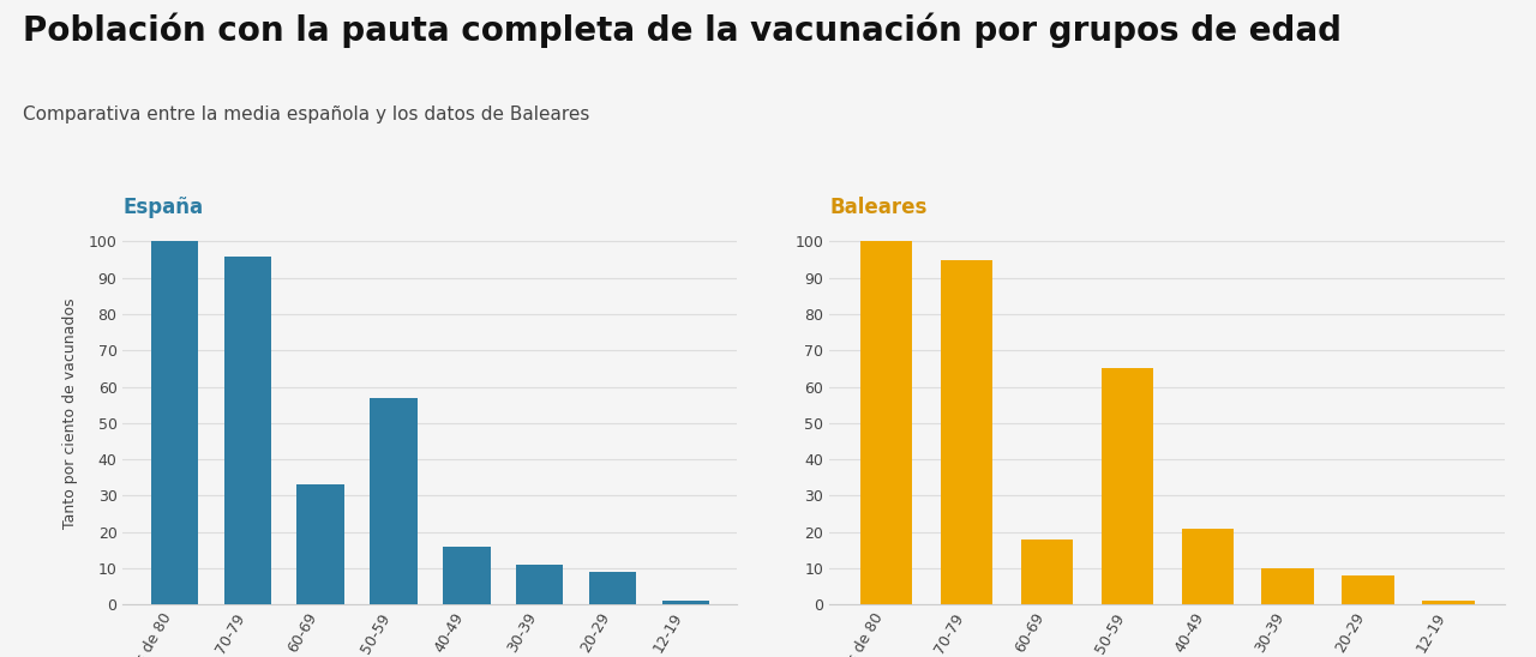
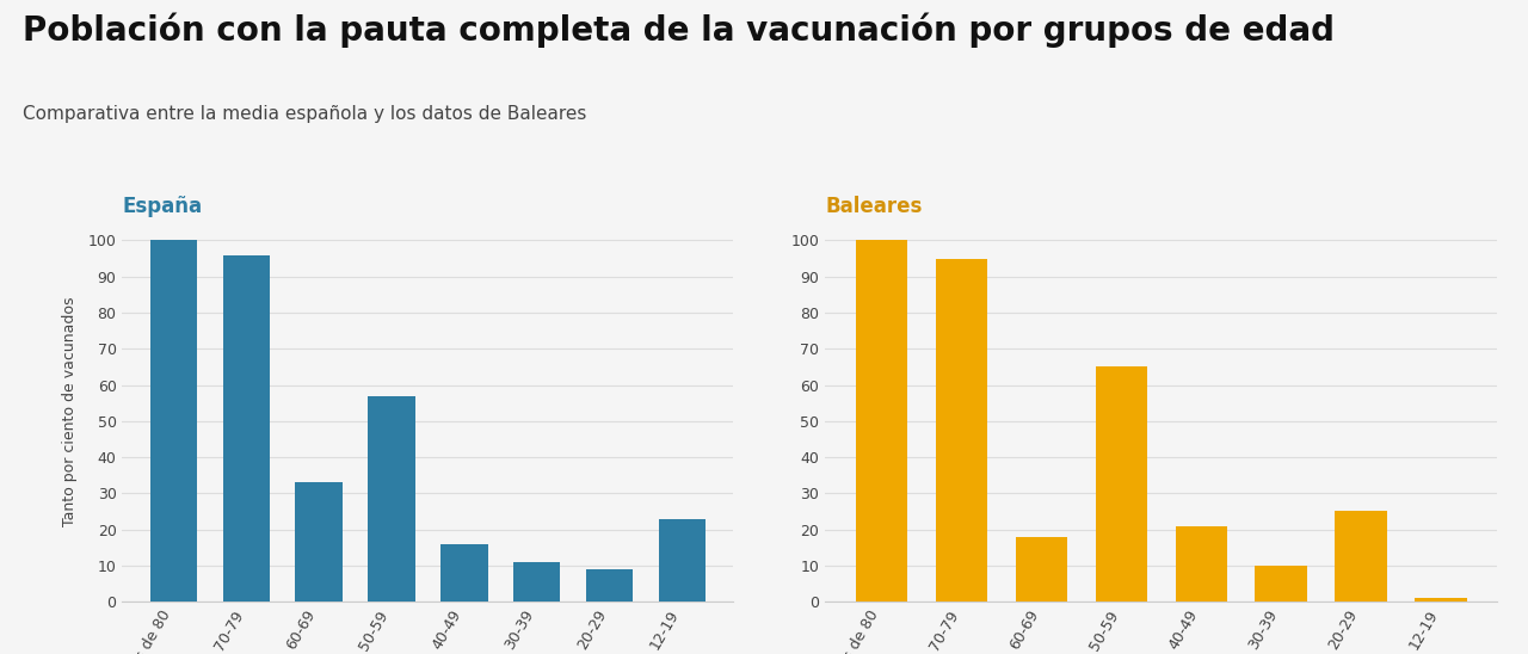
España/12-19: 1 -> 23
Baleares/20-29: 8 -> 25
